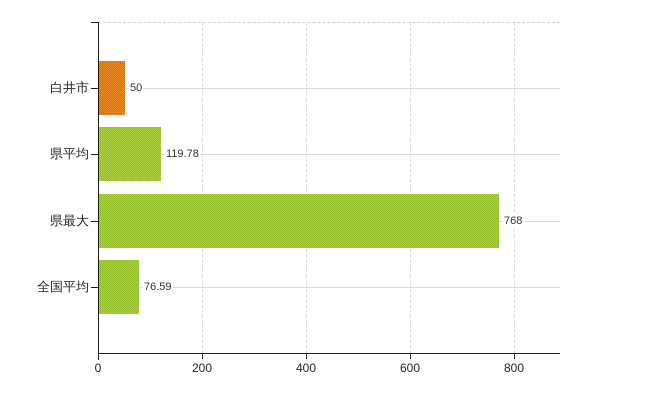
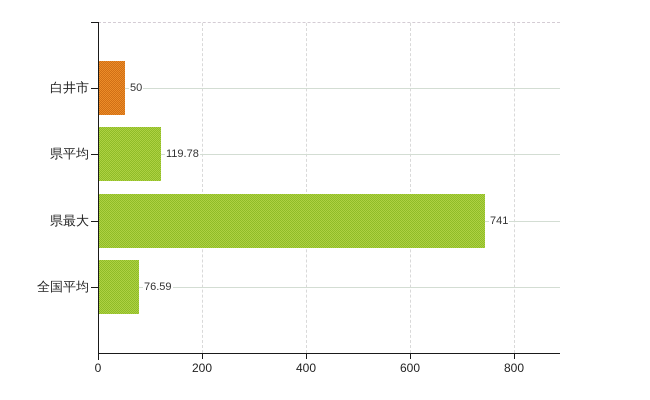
県最大: 768 -> 741
